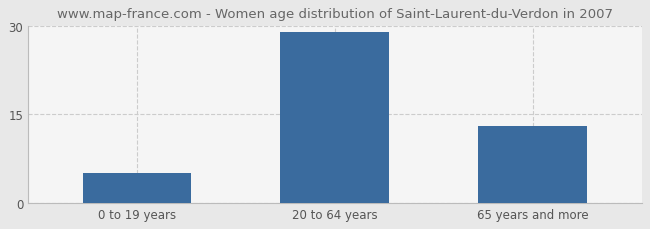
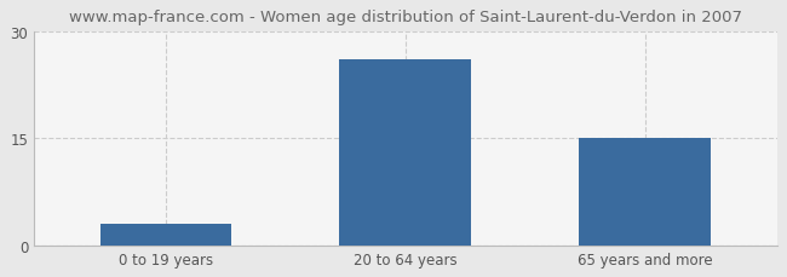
0 to 19 years: 5 -> 3
20 to 64 years: 29 -> 26
65 years and more: 13 -> 15
